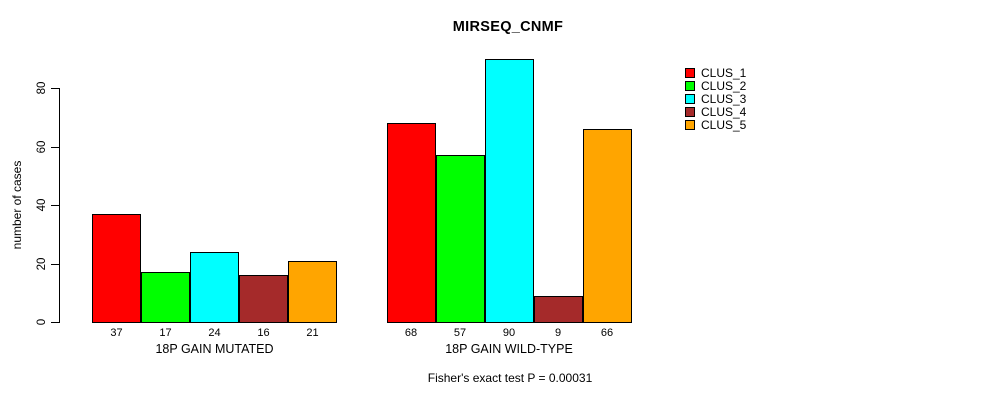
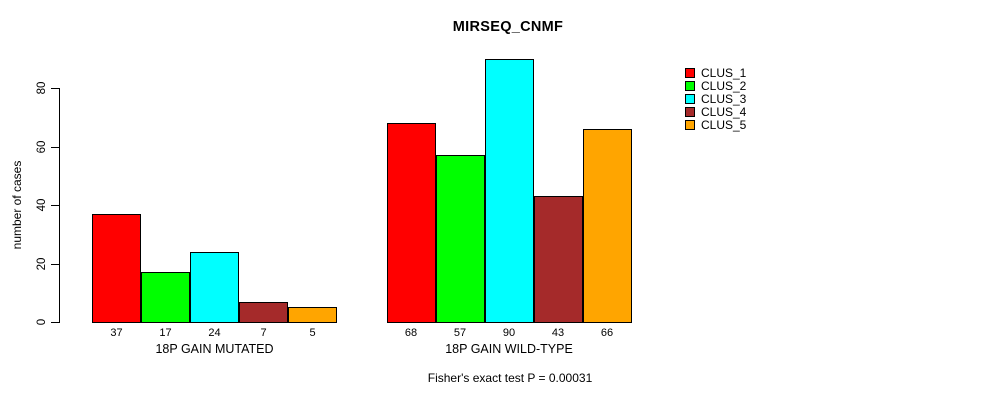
CLUS_4/18P GAIN MUTATED: 16 -> 7
CLUS_5/18P GAIN MUTATED: 21 -> 5
CLUS_4/18P GAIN WILD-TYPE: 9 -> 43
